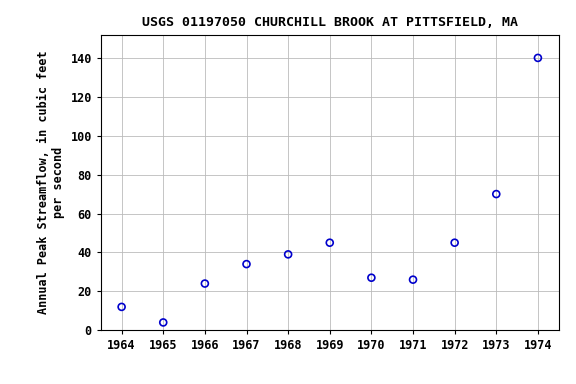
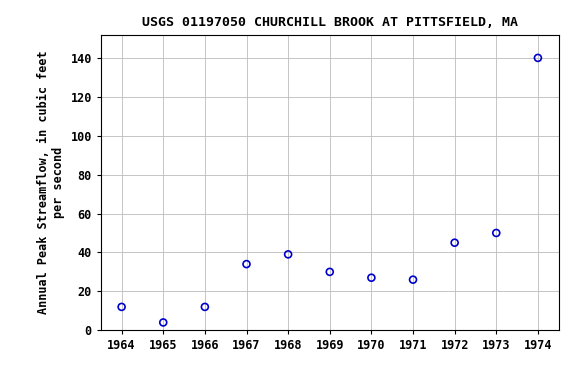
1966: 24 -> 12
1969: 45 -> 30
1973: 70 -> 50
